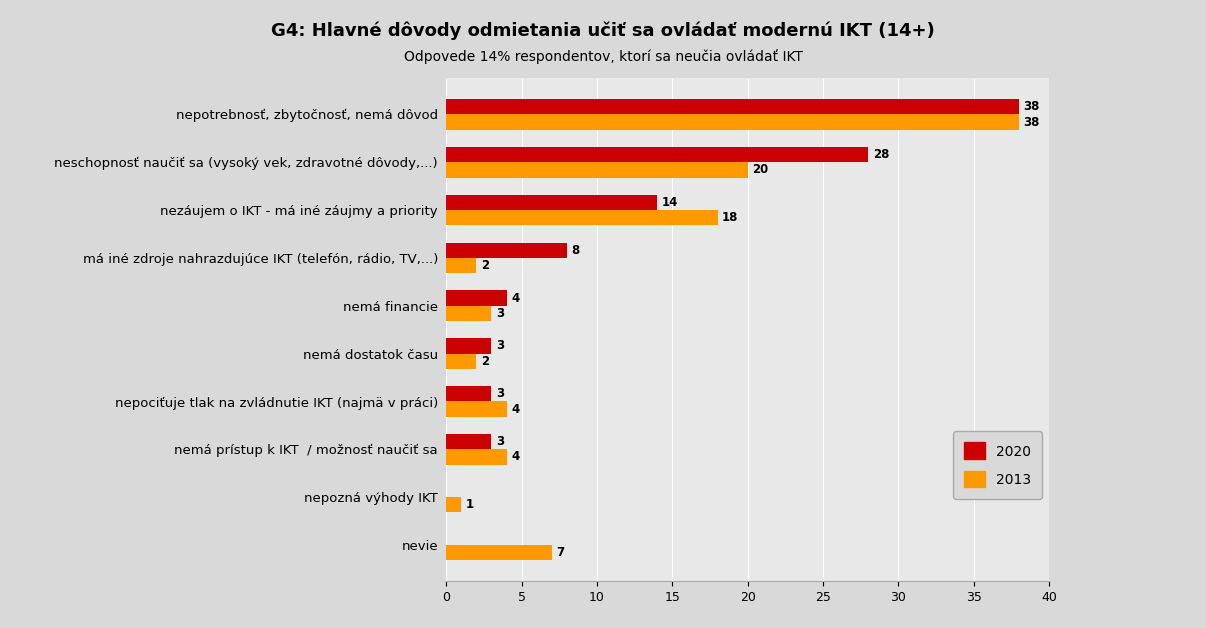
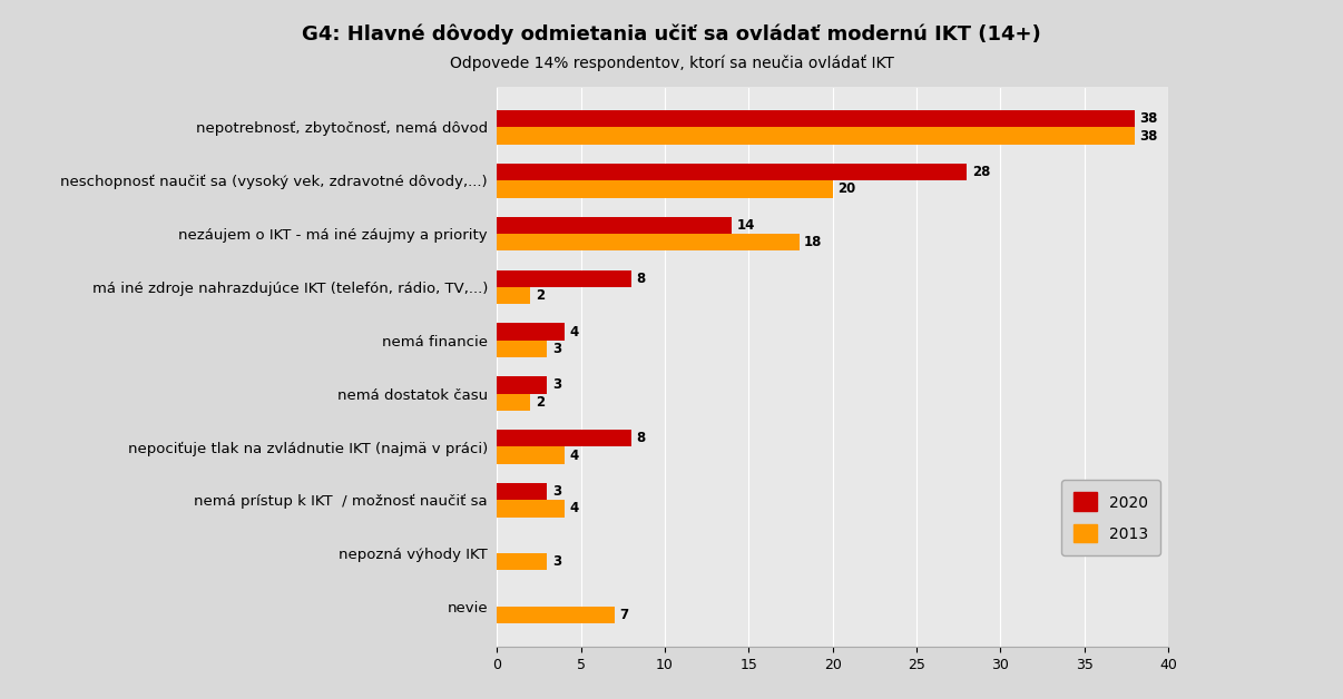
2020/nepociťuje tlak na zvládnutie IKT (najmä v práci): 3 -> 8
2013/nepozná výhody IKT: 1 -> 3
